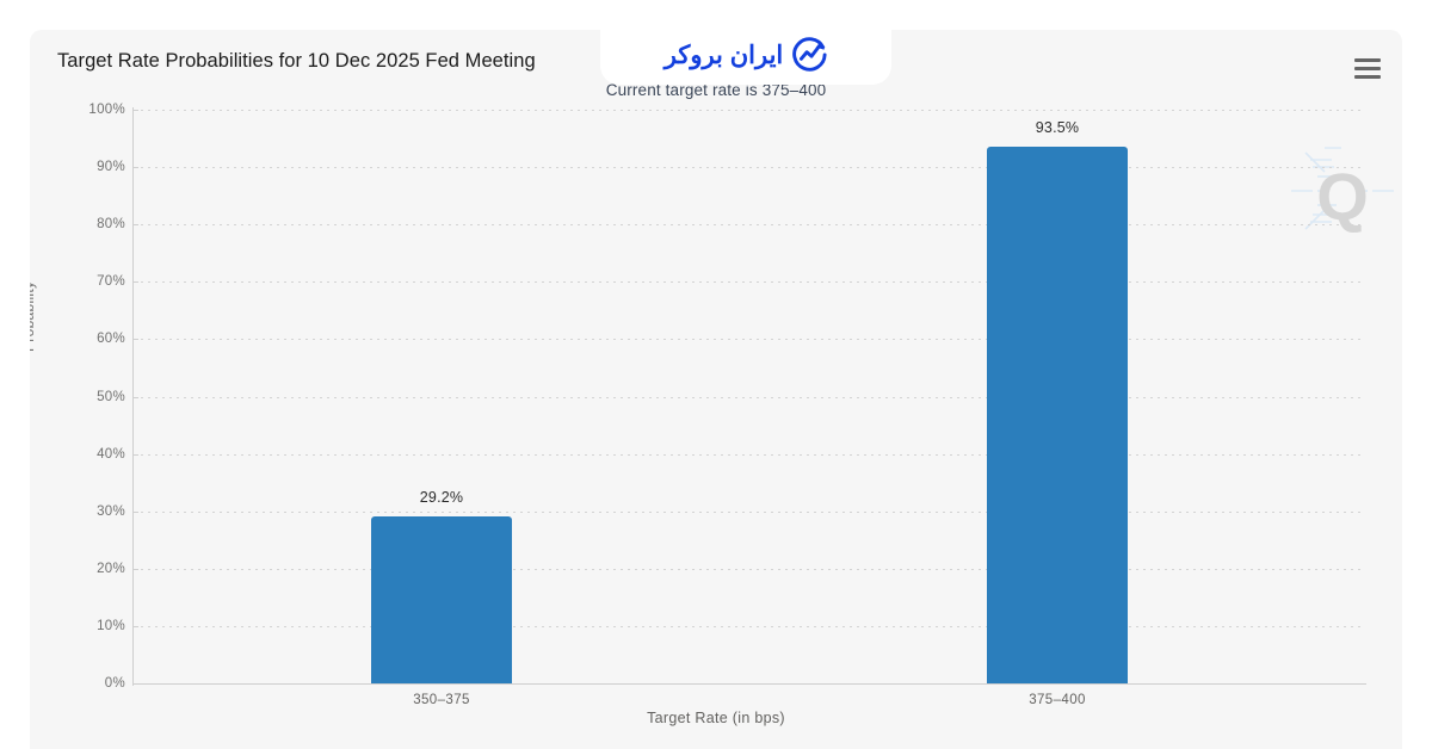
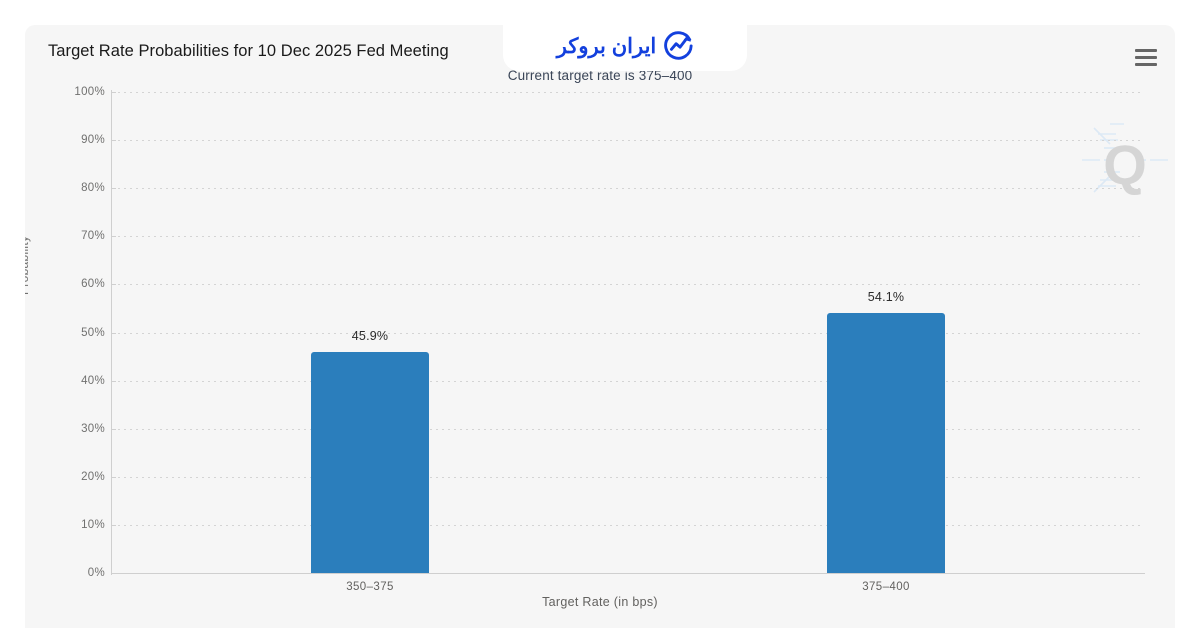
350–375: 29.2% -> 45.9%
375–400: 93.5% -> 54.1%
